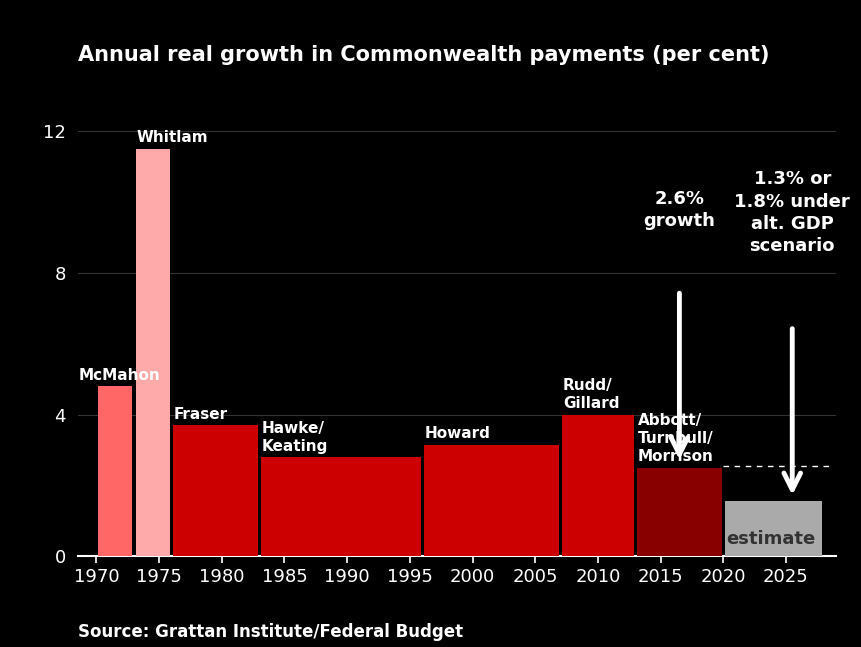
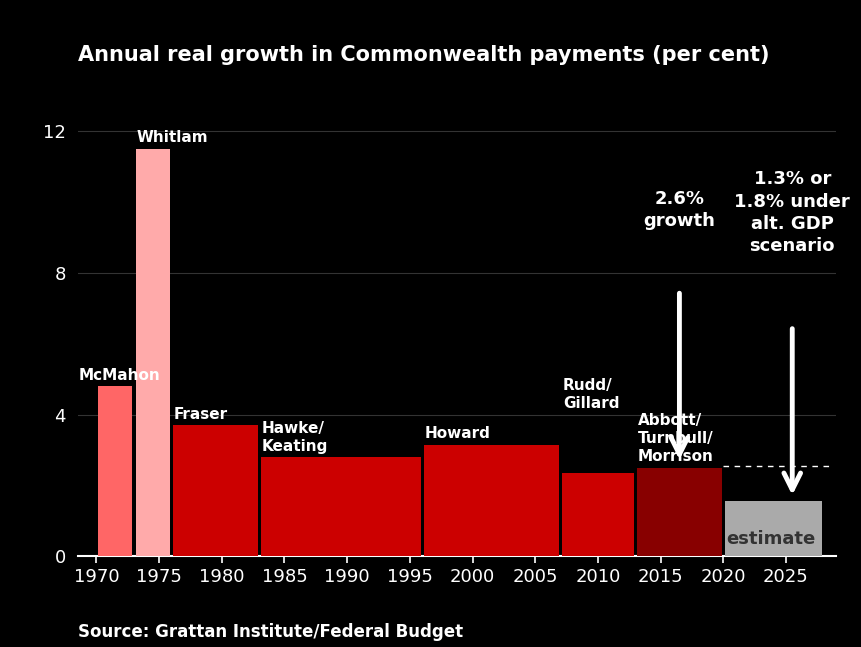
2010: 4.00 -> 2.35
